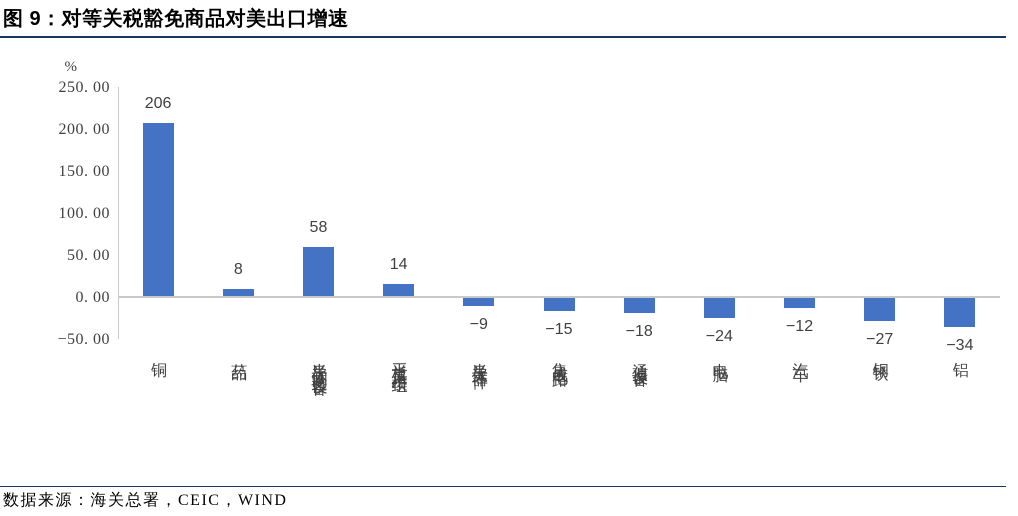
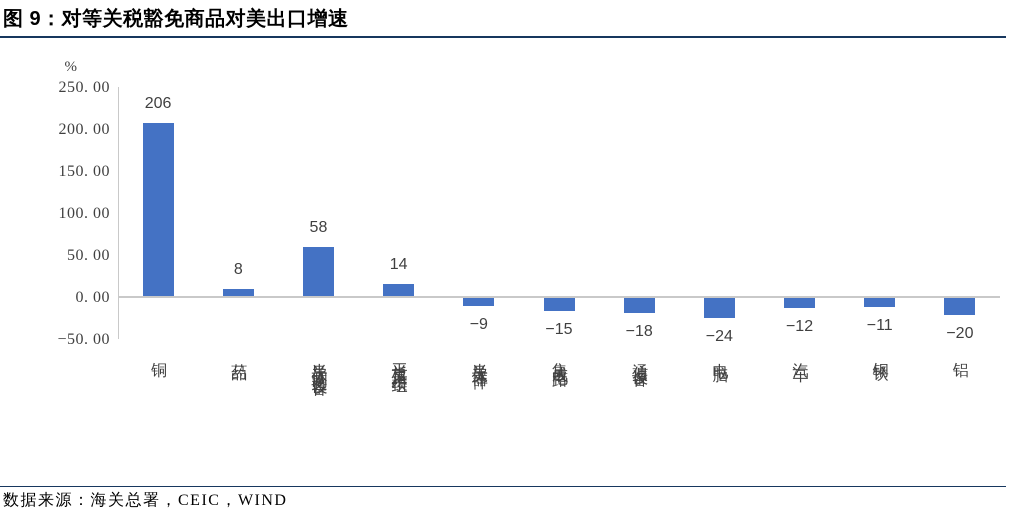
钢铁: −27 -> −11
铝: −34 -> −20
